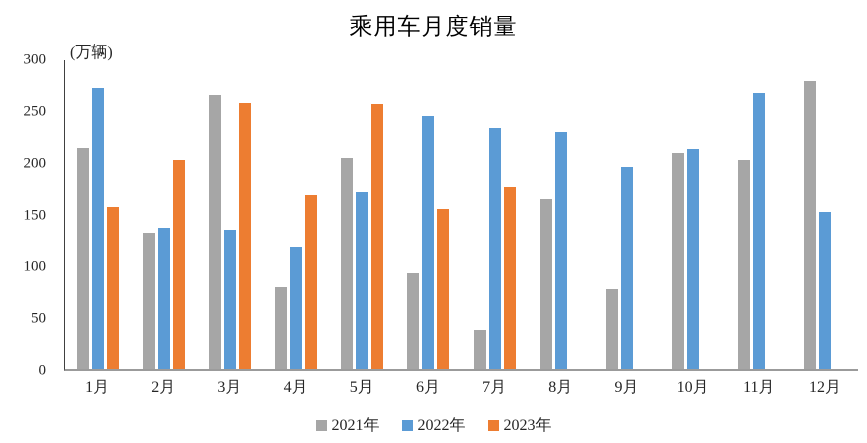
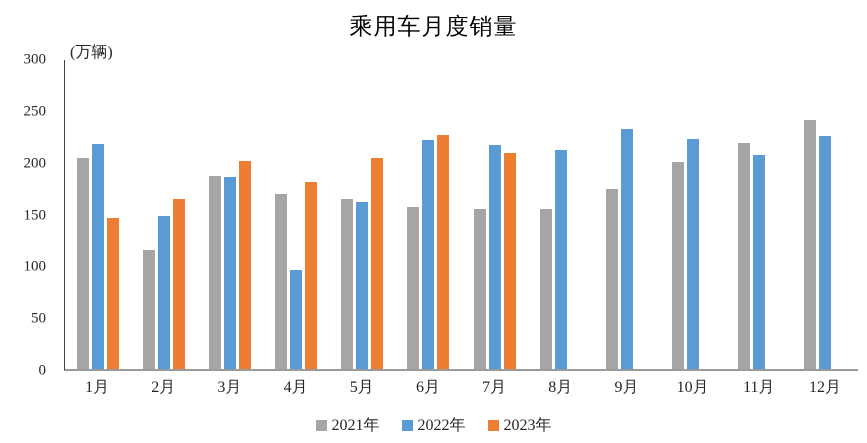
2021年/1月: 215 -> 204
2022年/1月: 273 -> 219
2023年/1月: 157 -> 147
2021年/2月: 132 -> 116
2022年/2月: 137 -> 149
2023年/2月: 203 -> 165
2021年/3月: 266 -> 187
2022年/3月: 135 -> 186
2023年/3月: 258 -> 202
2021年/4月: 80 -> 170
2022年/4月: 118 -> 96
2023年/4月: 169 -> 181
2021年/5月: 205 -> 165
2022年/5月: 172 -> 162
2023年/5月: 257 -> 205
2021年/6月: 93 -> 157
2022年/6月: 246 -> 222
2023年/6月: 155 -> 227
2021年/7月: 38 -> 155
2022年/7月: 234 -> 217
2023年/7月: 177 -> 210
2021年/8月: 165 -> 155
2022年/8月: 230 -> 212
2021年/9月: 78 -> 175
2022年/9月: 196 -> 233
2021年/10月: 210 -> 201
2022年/10月: 214 -> 223
2021年/11月: 203 -> 219
2022年/11月: 268 -> 208
2021年/12月: 280 -> 242
2022年/12月: 152 -> 226
